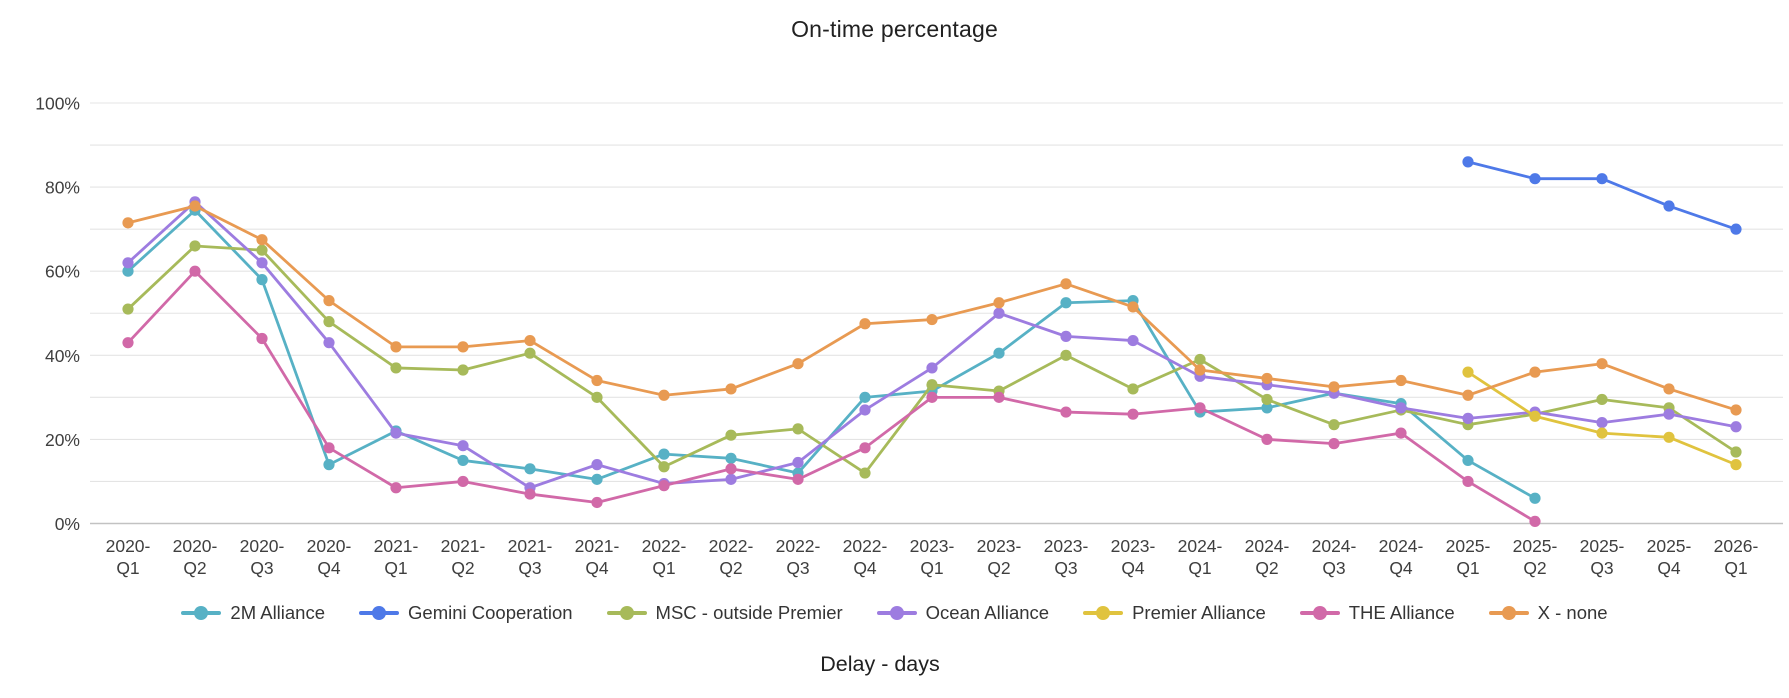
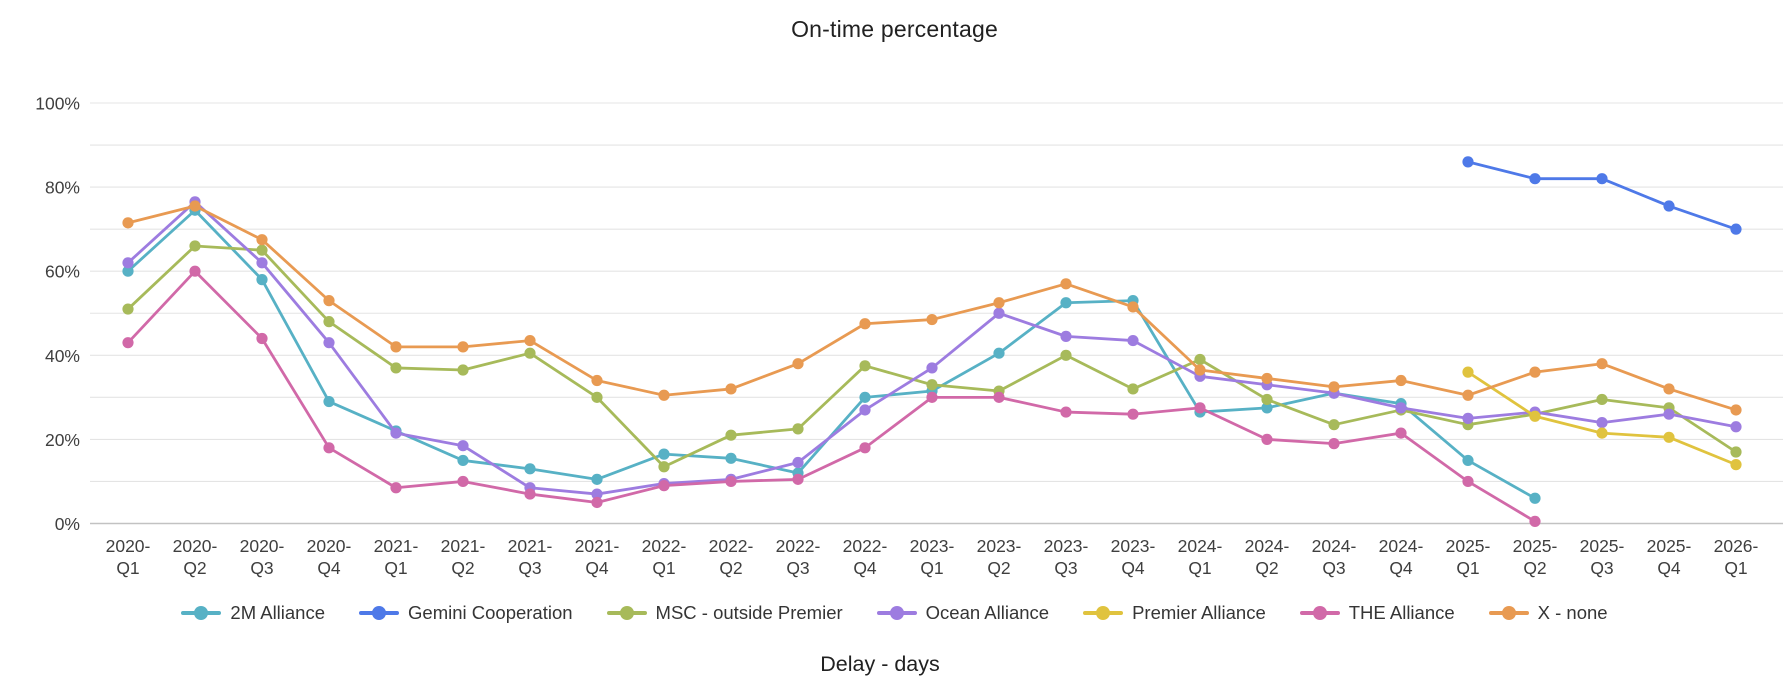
2M Alliance/2020-Q4: 14% -> 29%
Ocean Alliance/2021-Q4: 14% -> 7%
THE Alliance/2022-Q2: 13% -> 10%
MSC - outside Premier/2022-Q4: 12% -> 38%
